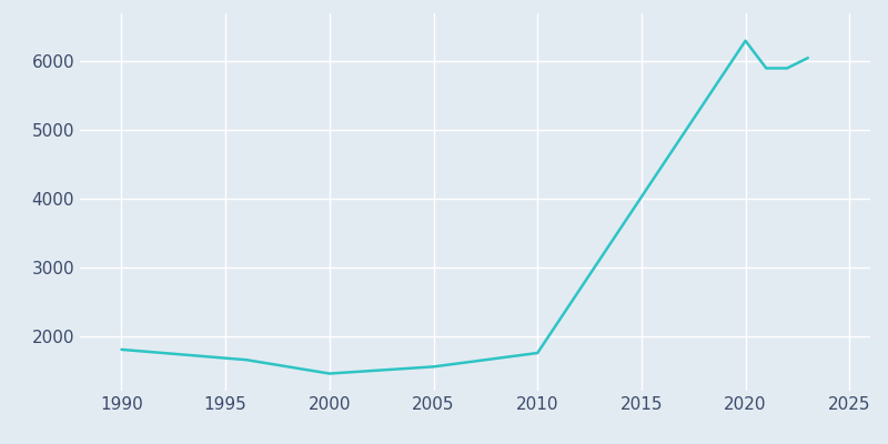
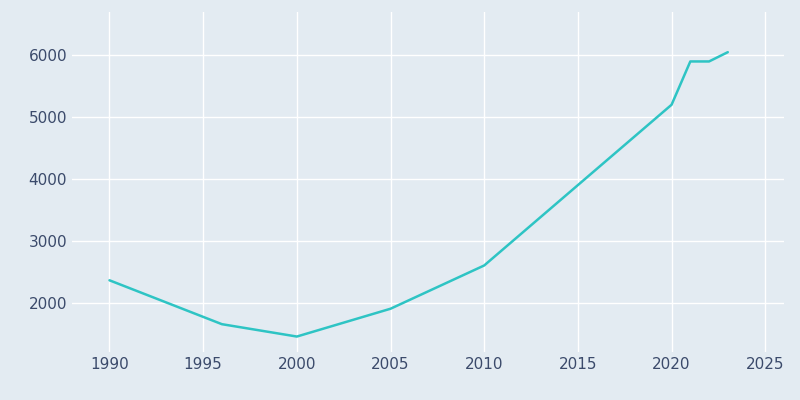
1990: 1800 -> 2360
2005: 1550 -> 1900
2010: 1750 -> 2600
2020: 6300 -> 5200
